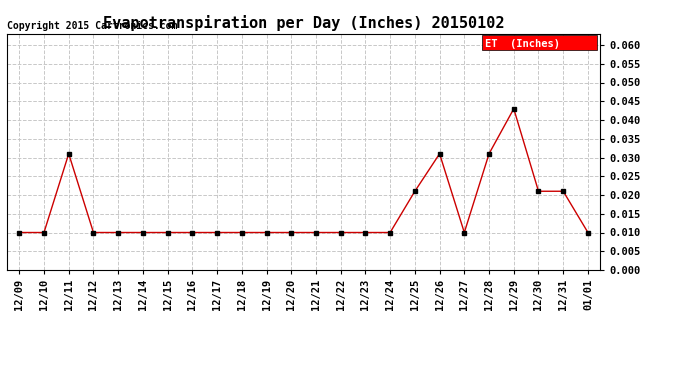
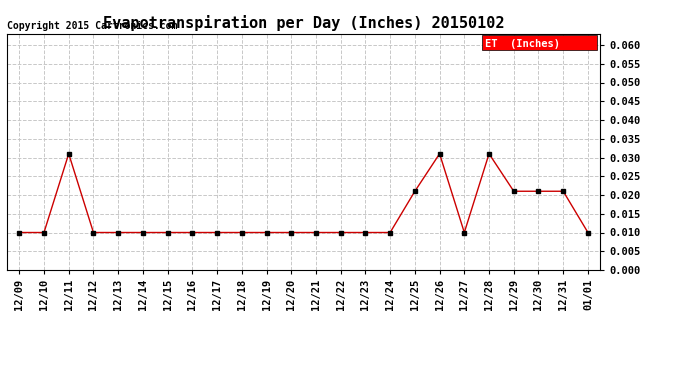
12/29: 0.043 -> 0.021
